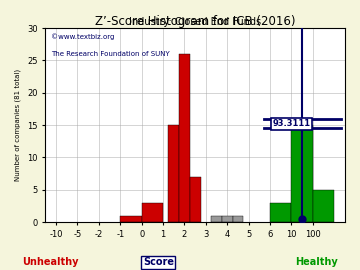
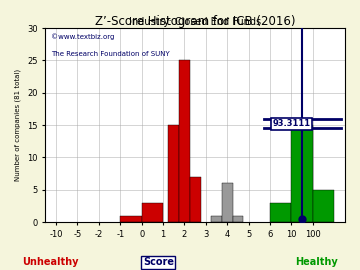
2: 26 -> 25
4: 1 -> 6
